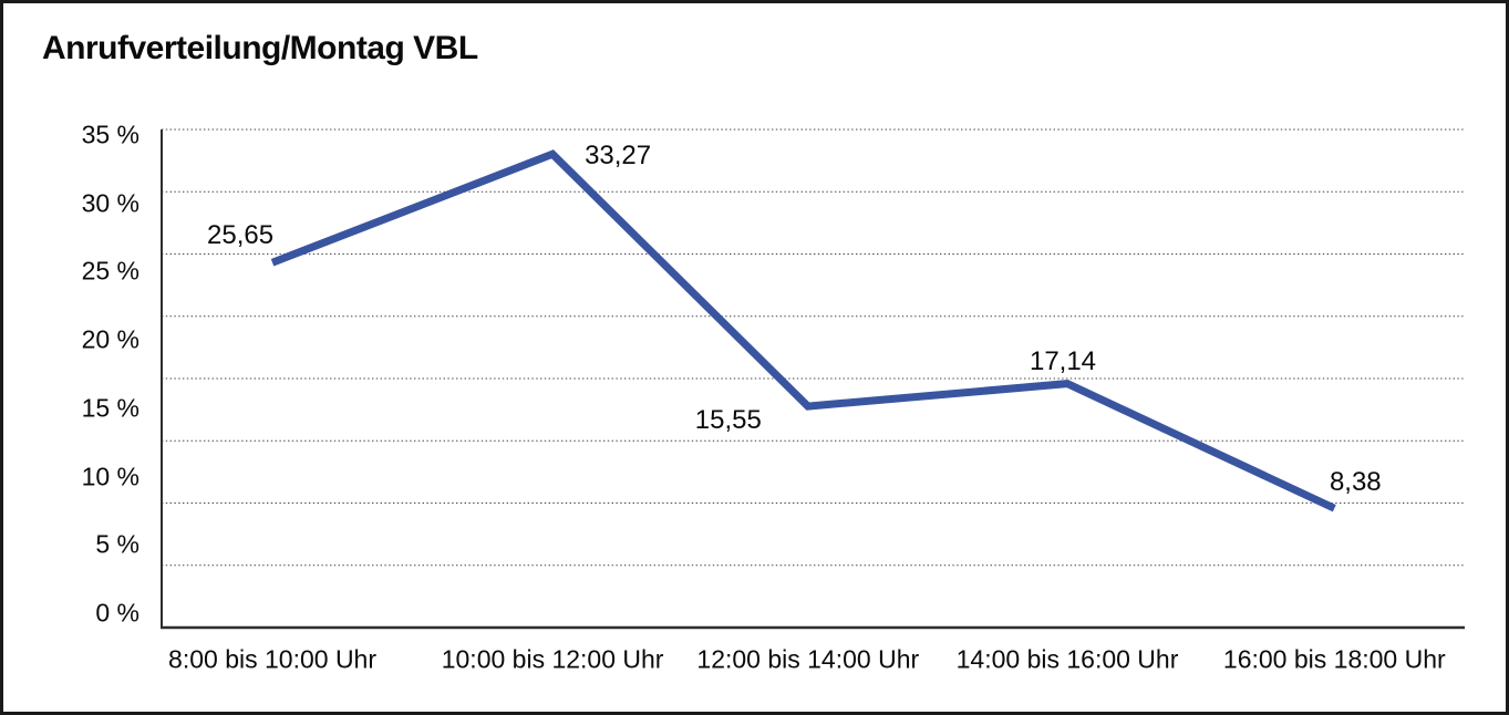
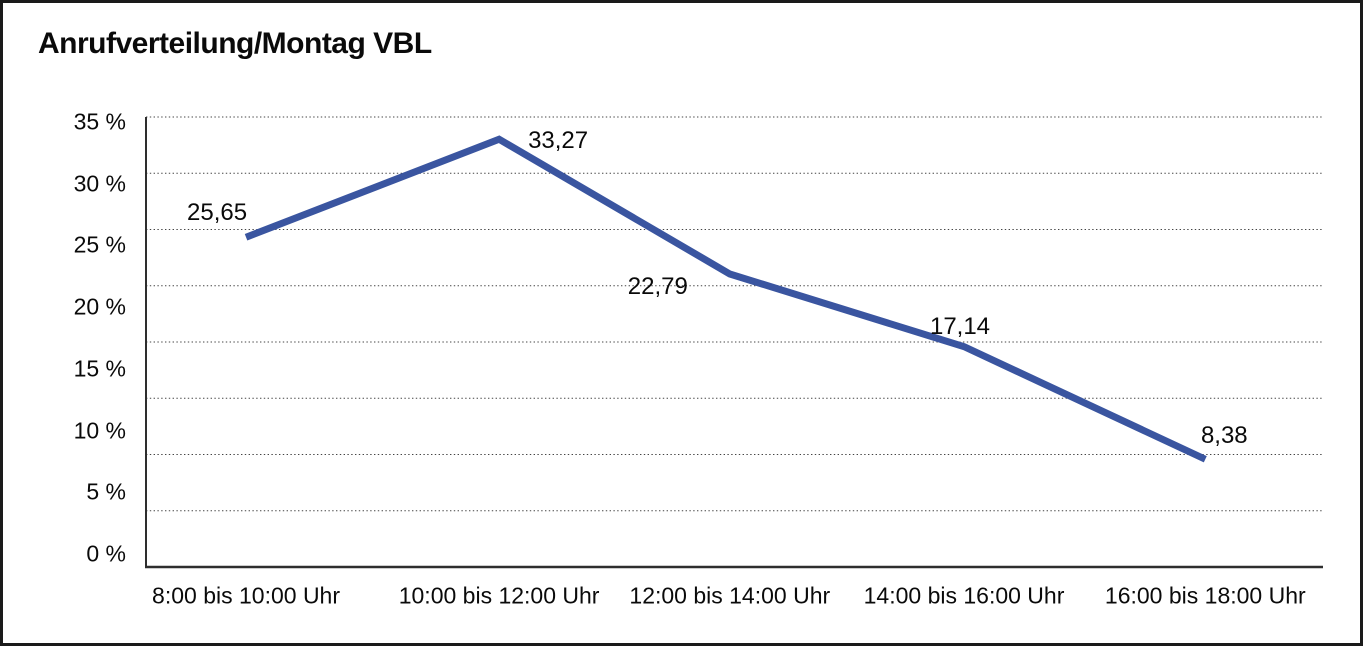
12:00 bis 14:00 Uhr: 15,55 -> 22,79
